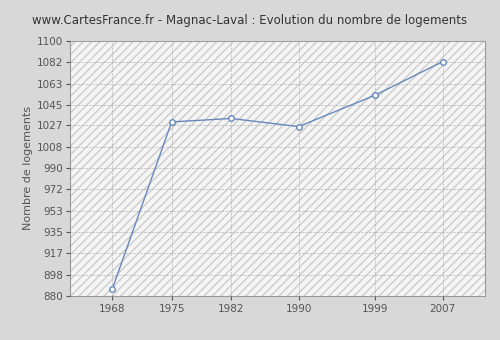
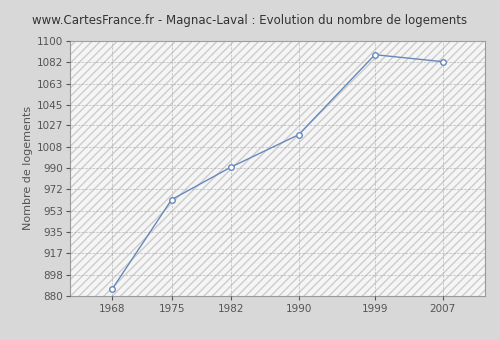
1975: 1030 -> 963
1982: 1033 -> 991
1990: 1026 -> 1019
1999: 1053 -> 1088
